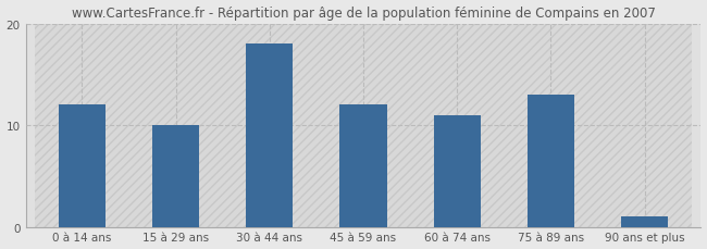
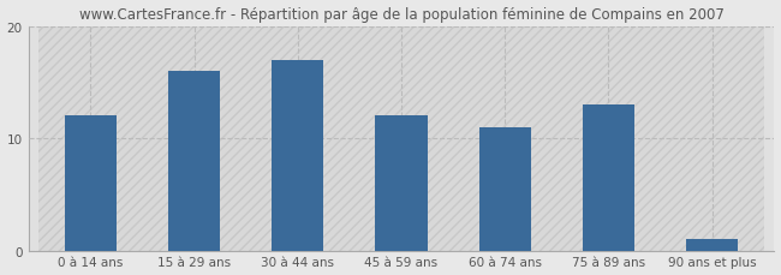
15 à 29 ans: 10 -> 16
30 à 44 ans: 18 -> 17
